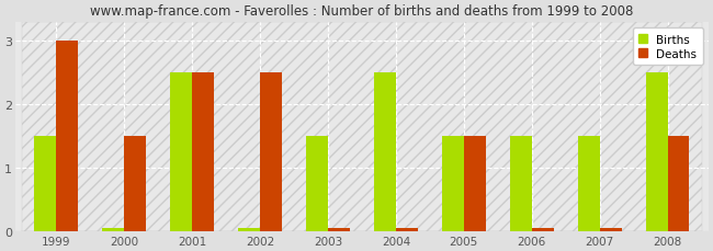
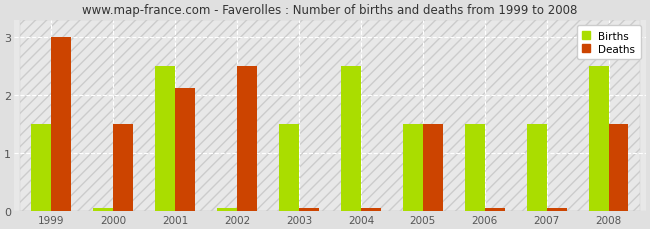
Deaths/2001: 2.50 -> 2.12
